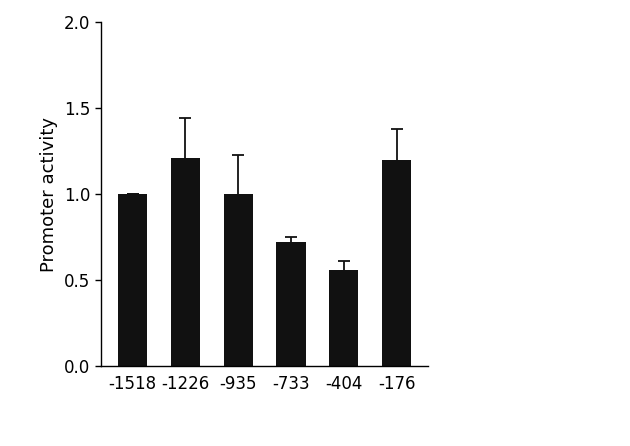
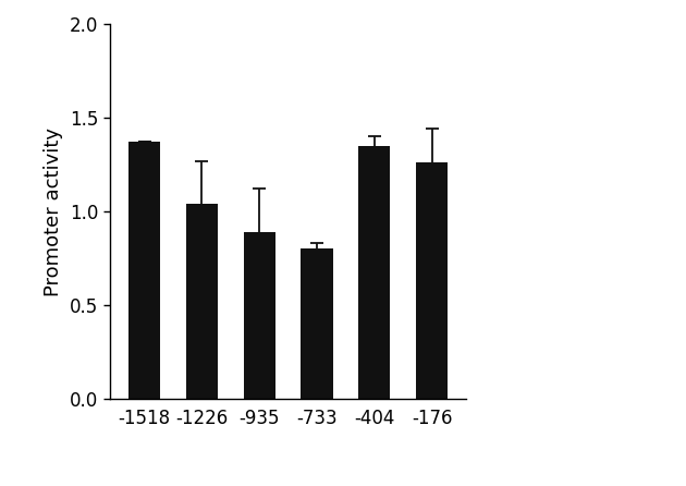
-1518: 1.00 -> 1.37
-1226: 1.21 -> 1.04
-935: 1.00 -> 0.89
-733: 0.72 -> 0.80
-404: 0.56 -> 1.35
-176: 1.20 -> 1.26
